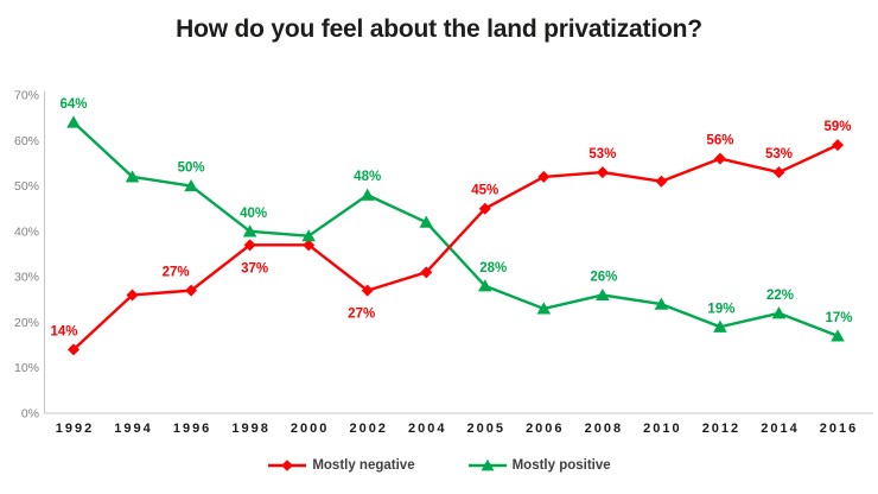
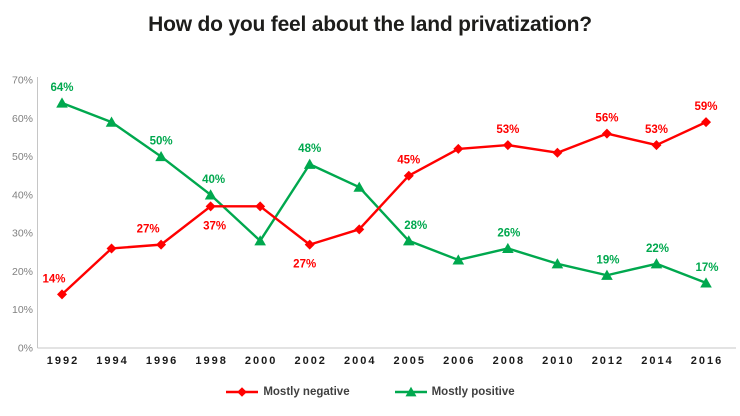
Mostly positive/1994: 52% -> 59%
Mostly positive/2000: 39% -> 28%
Mostly positive/2010: 24% -> 22%
